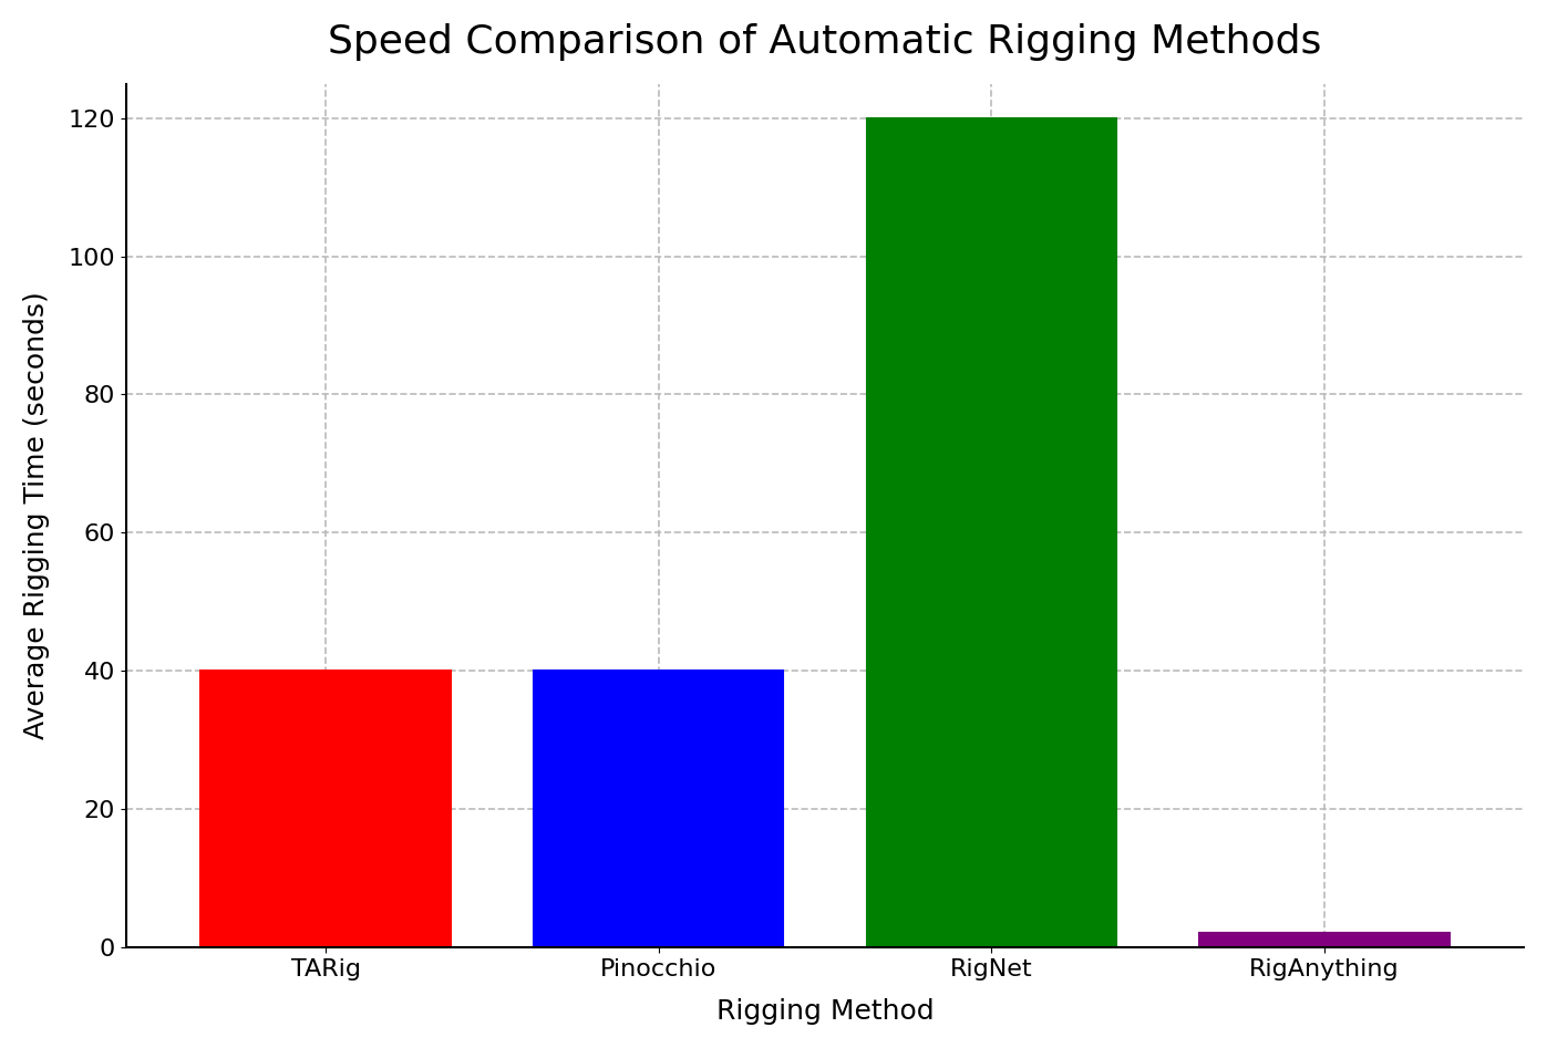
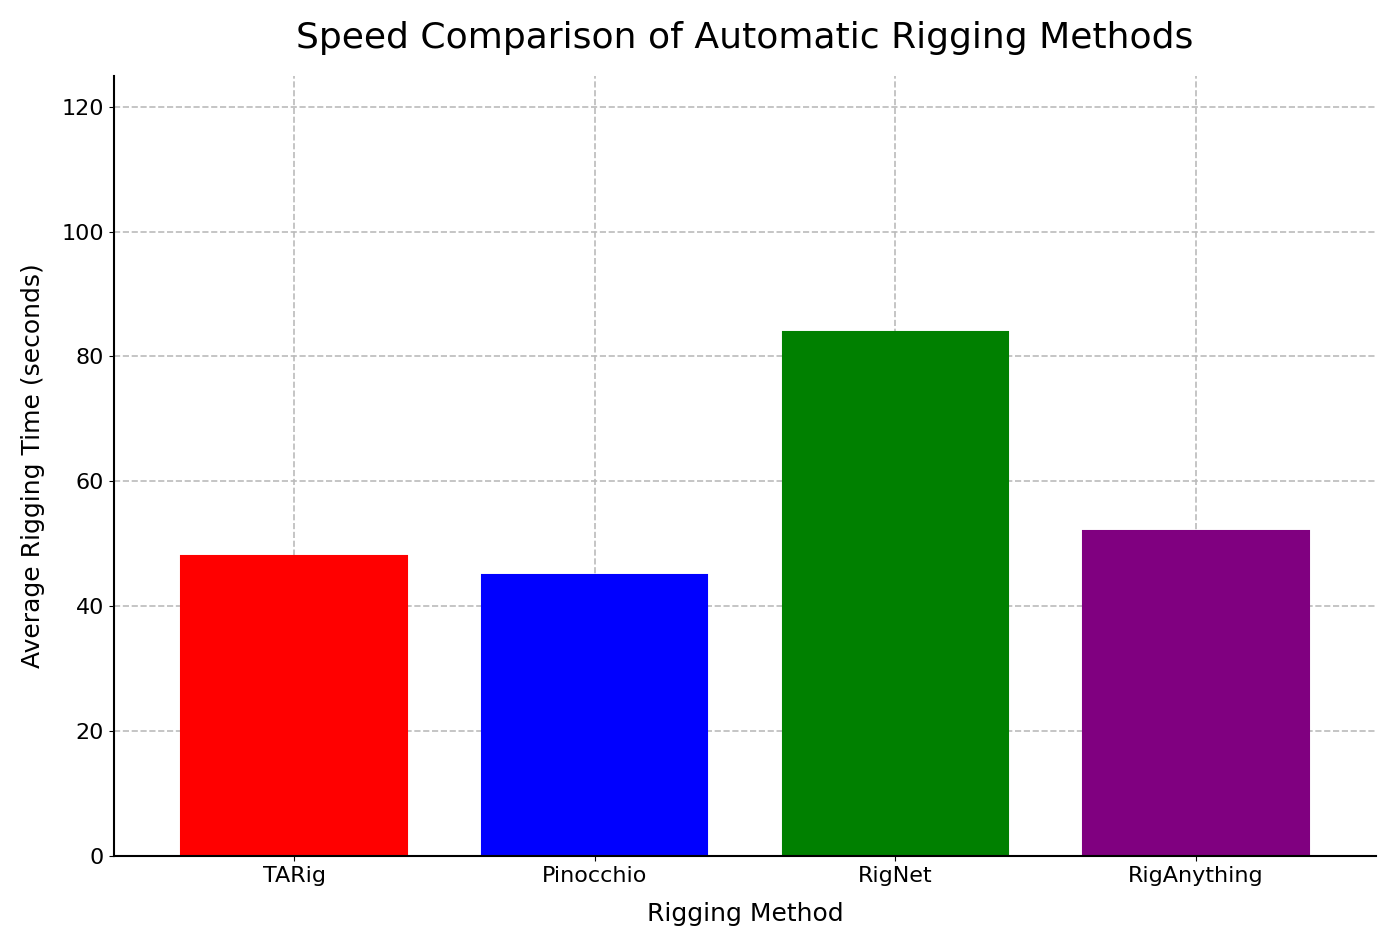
TARig: 40 -> 48
Pinocchio: 40 -> 45
RigNet: 120 -> 84
RigAnything: 2 -> 52
